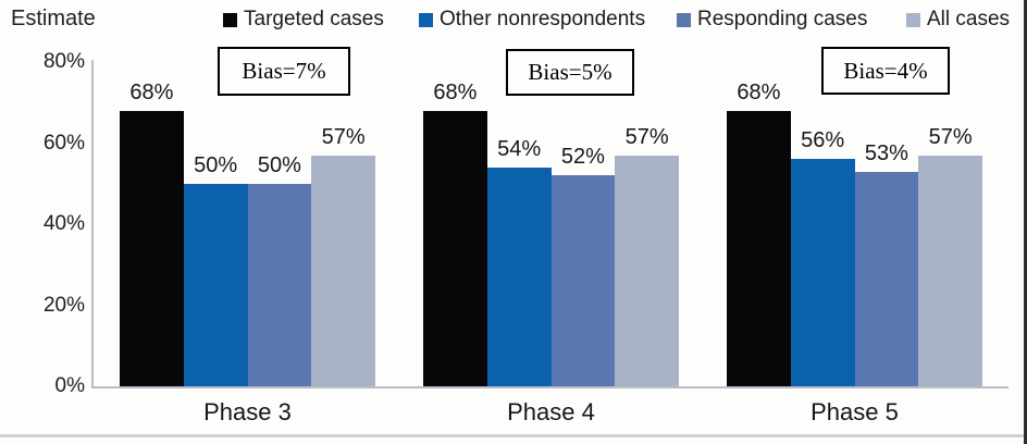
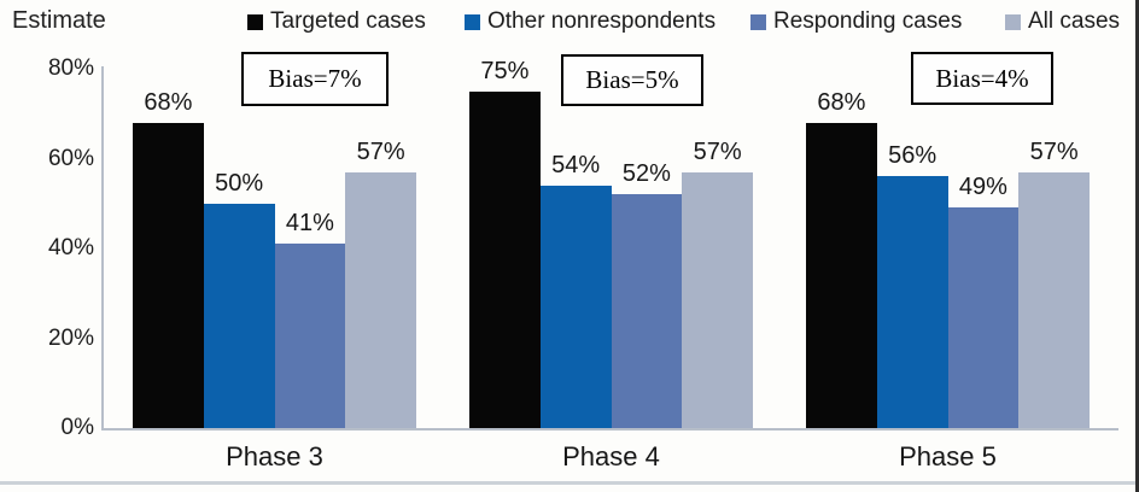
Responding cases/Phase 3: 50% -> 41%
Targeted cases/Phase 4: 68% -> 75%
Responding cases/Phase 5: 53% -> 49%
